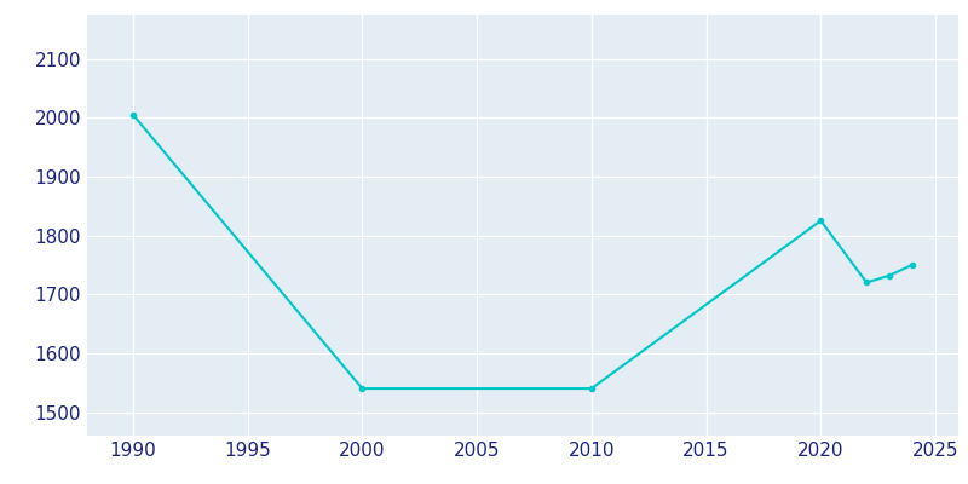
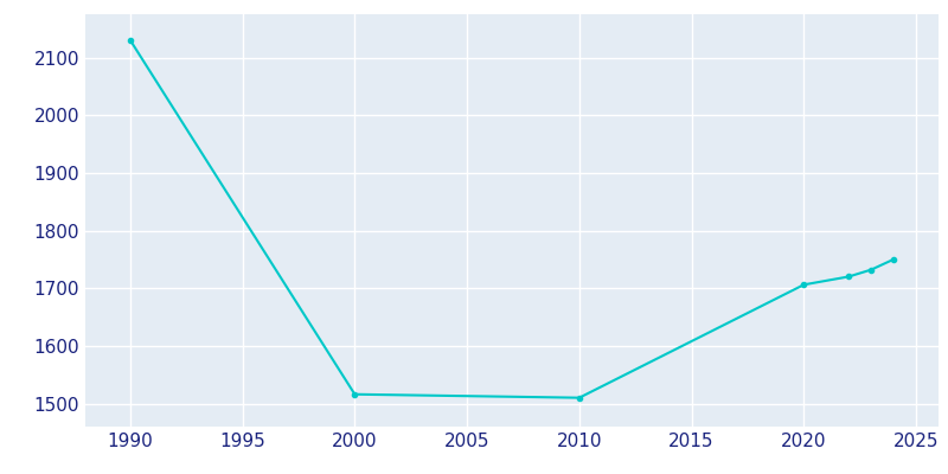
1990: 2005 -> 2130
2000: 1540 -> 1516
2010: 1540 -> 1510
2020: 1825 -> 1706
